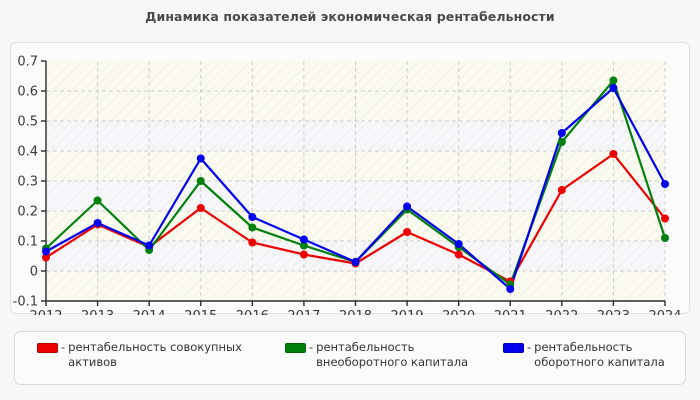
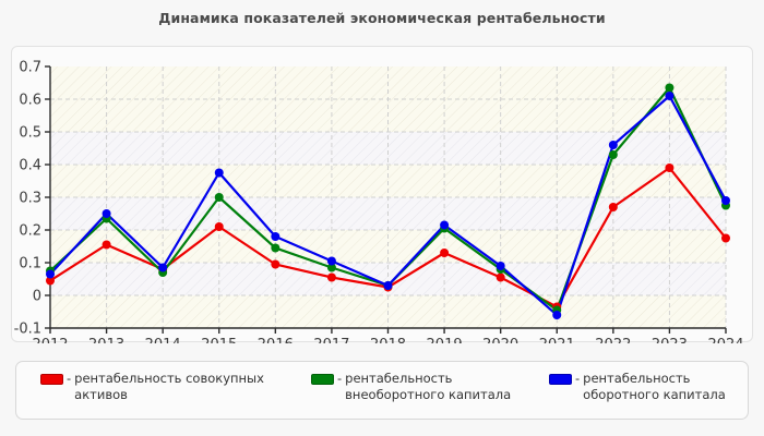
рентабельность оборотного капитала/2013: 0.16 -> 0.25
рентабельность внеоборотного капитала/2024: 0.11 -> 0.28
